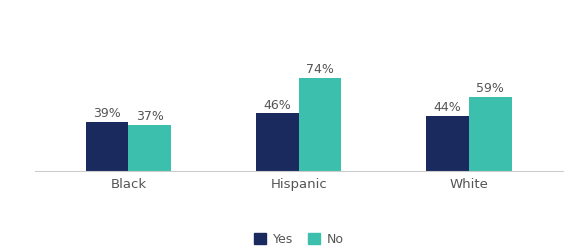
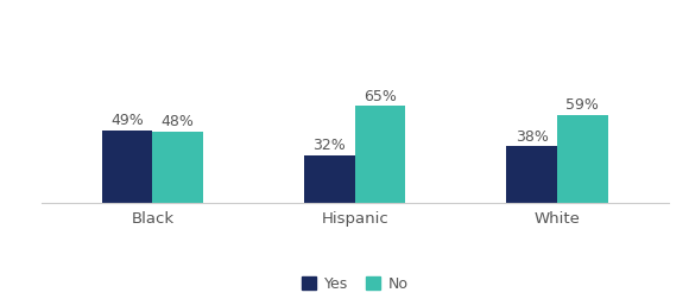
Yes/Black: 39% -> 49%
No/Black: 37% -> 48%
Yes/Hispanic: 46% -> 32%
No/Hispanic: 74% -> 65%
Yes/White: 44% -> 38%
